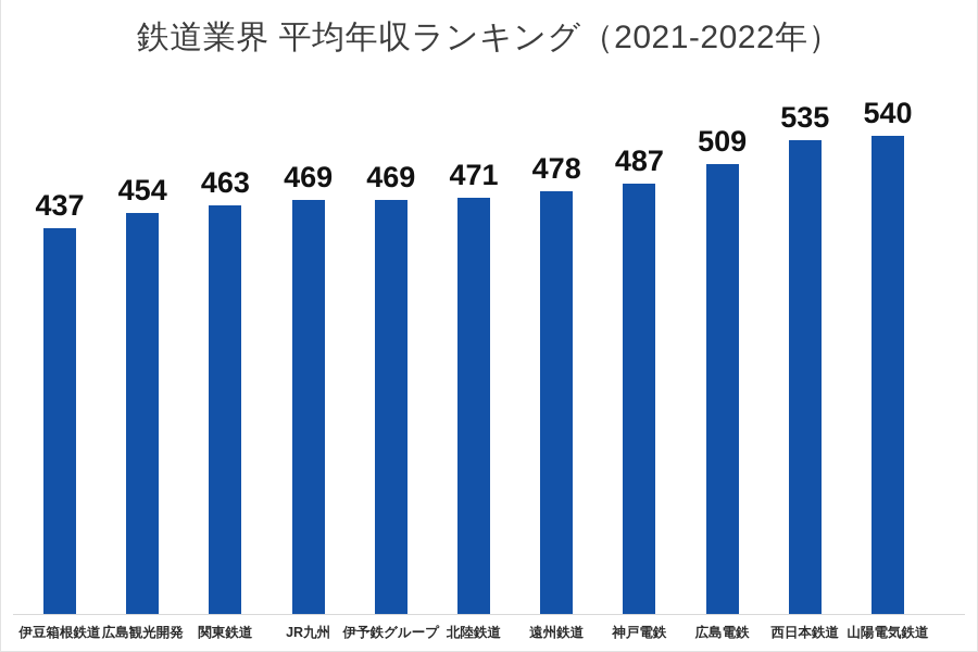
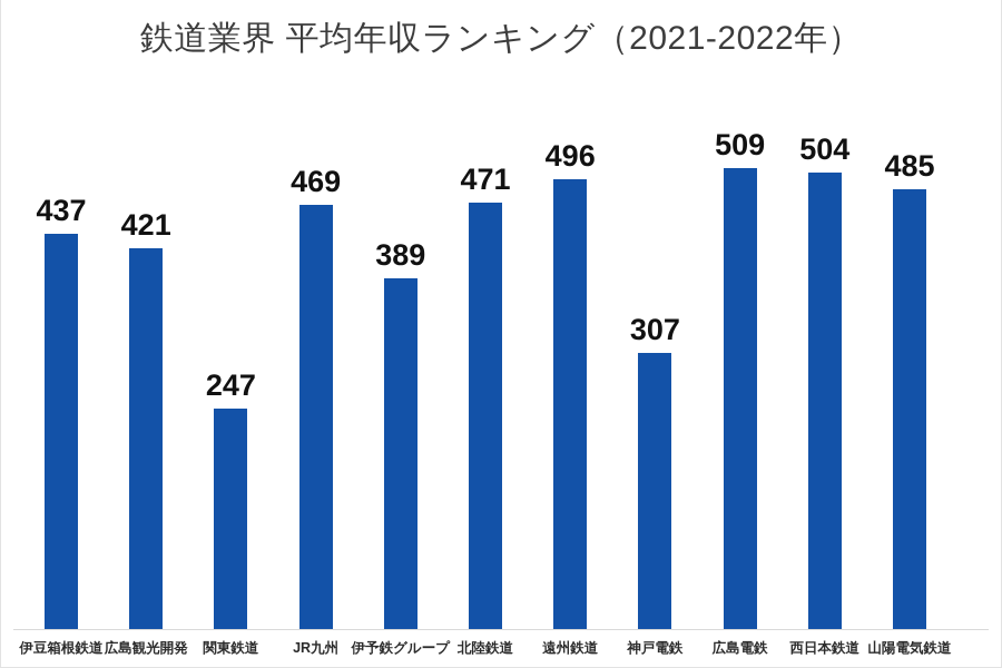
広島観光開発: 454 -> 421
関東鉄道: 463 -> 247
伊予鉄グループ: 469 -> 389
遠州鉄道: 478 -> 496
神戸電鉄: 487 -> 307
西日本鉄道: 535 -> 504
山陽電気鉄道: 540 -> 485
